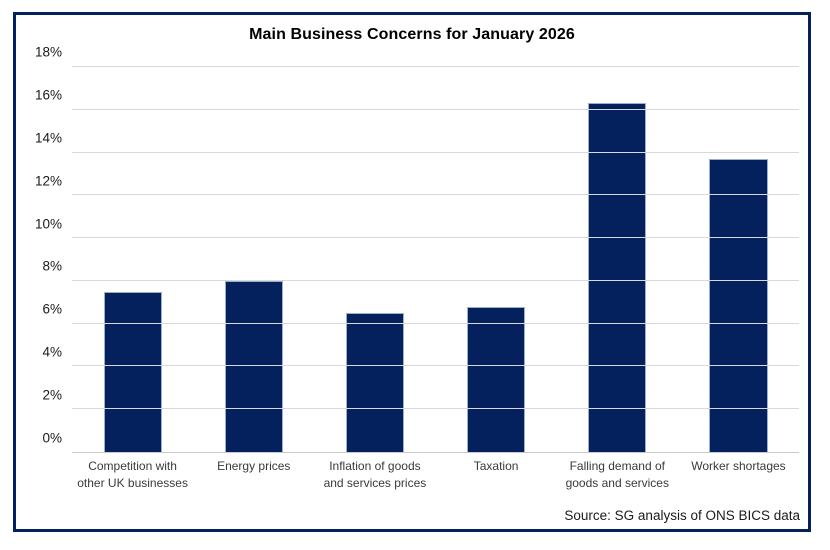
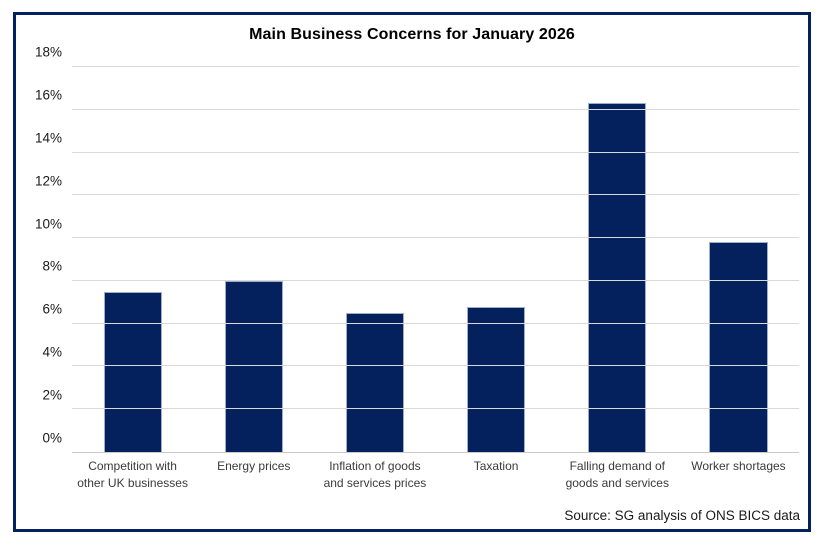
Worker shortages: 13.7% -> 9.8%
